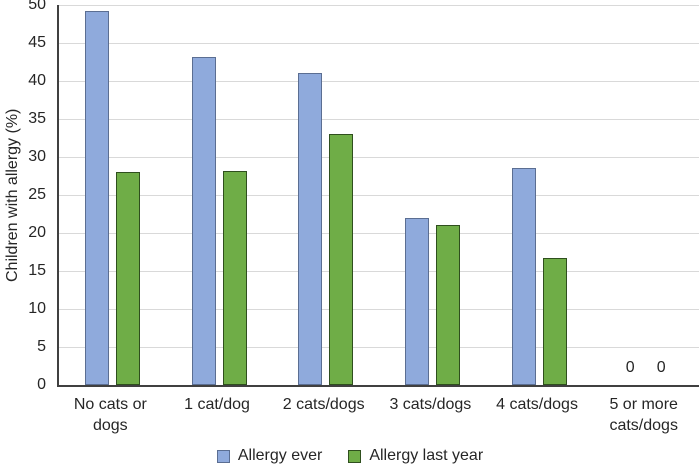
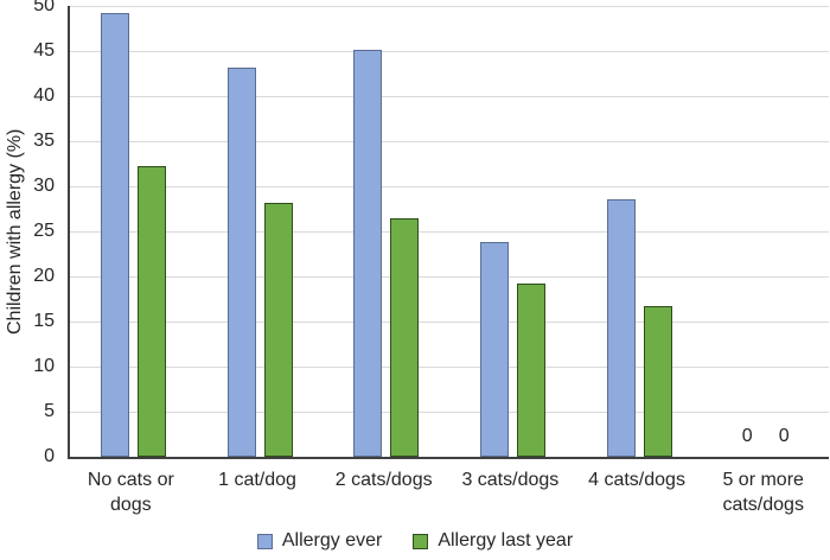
Allergy last year/No cats or dogs: 28 -> 32
Allergy ever/2 cats/dogs: 41 -> 45
Allergy last year/2 cats/dogs: 33 -> 26
Allergy ever/3 cats/dogs: 22 -> 24
Allergy last year/3 cats/dogs: 21 -> 19
